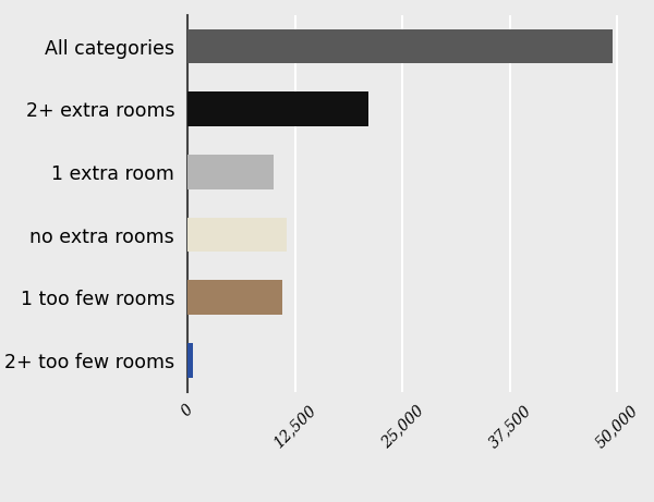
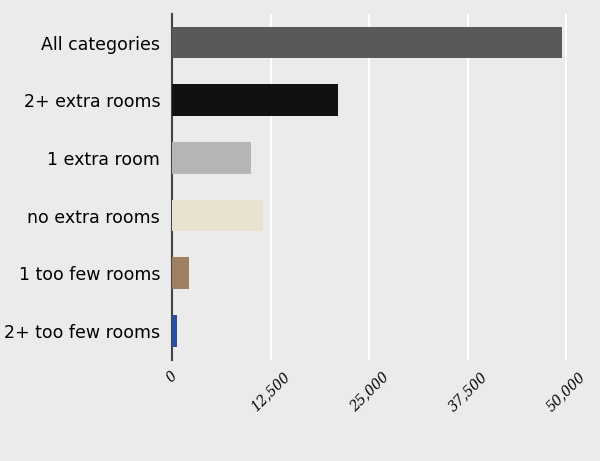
1 too few rooms: 11,000 -> 2,200
